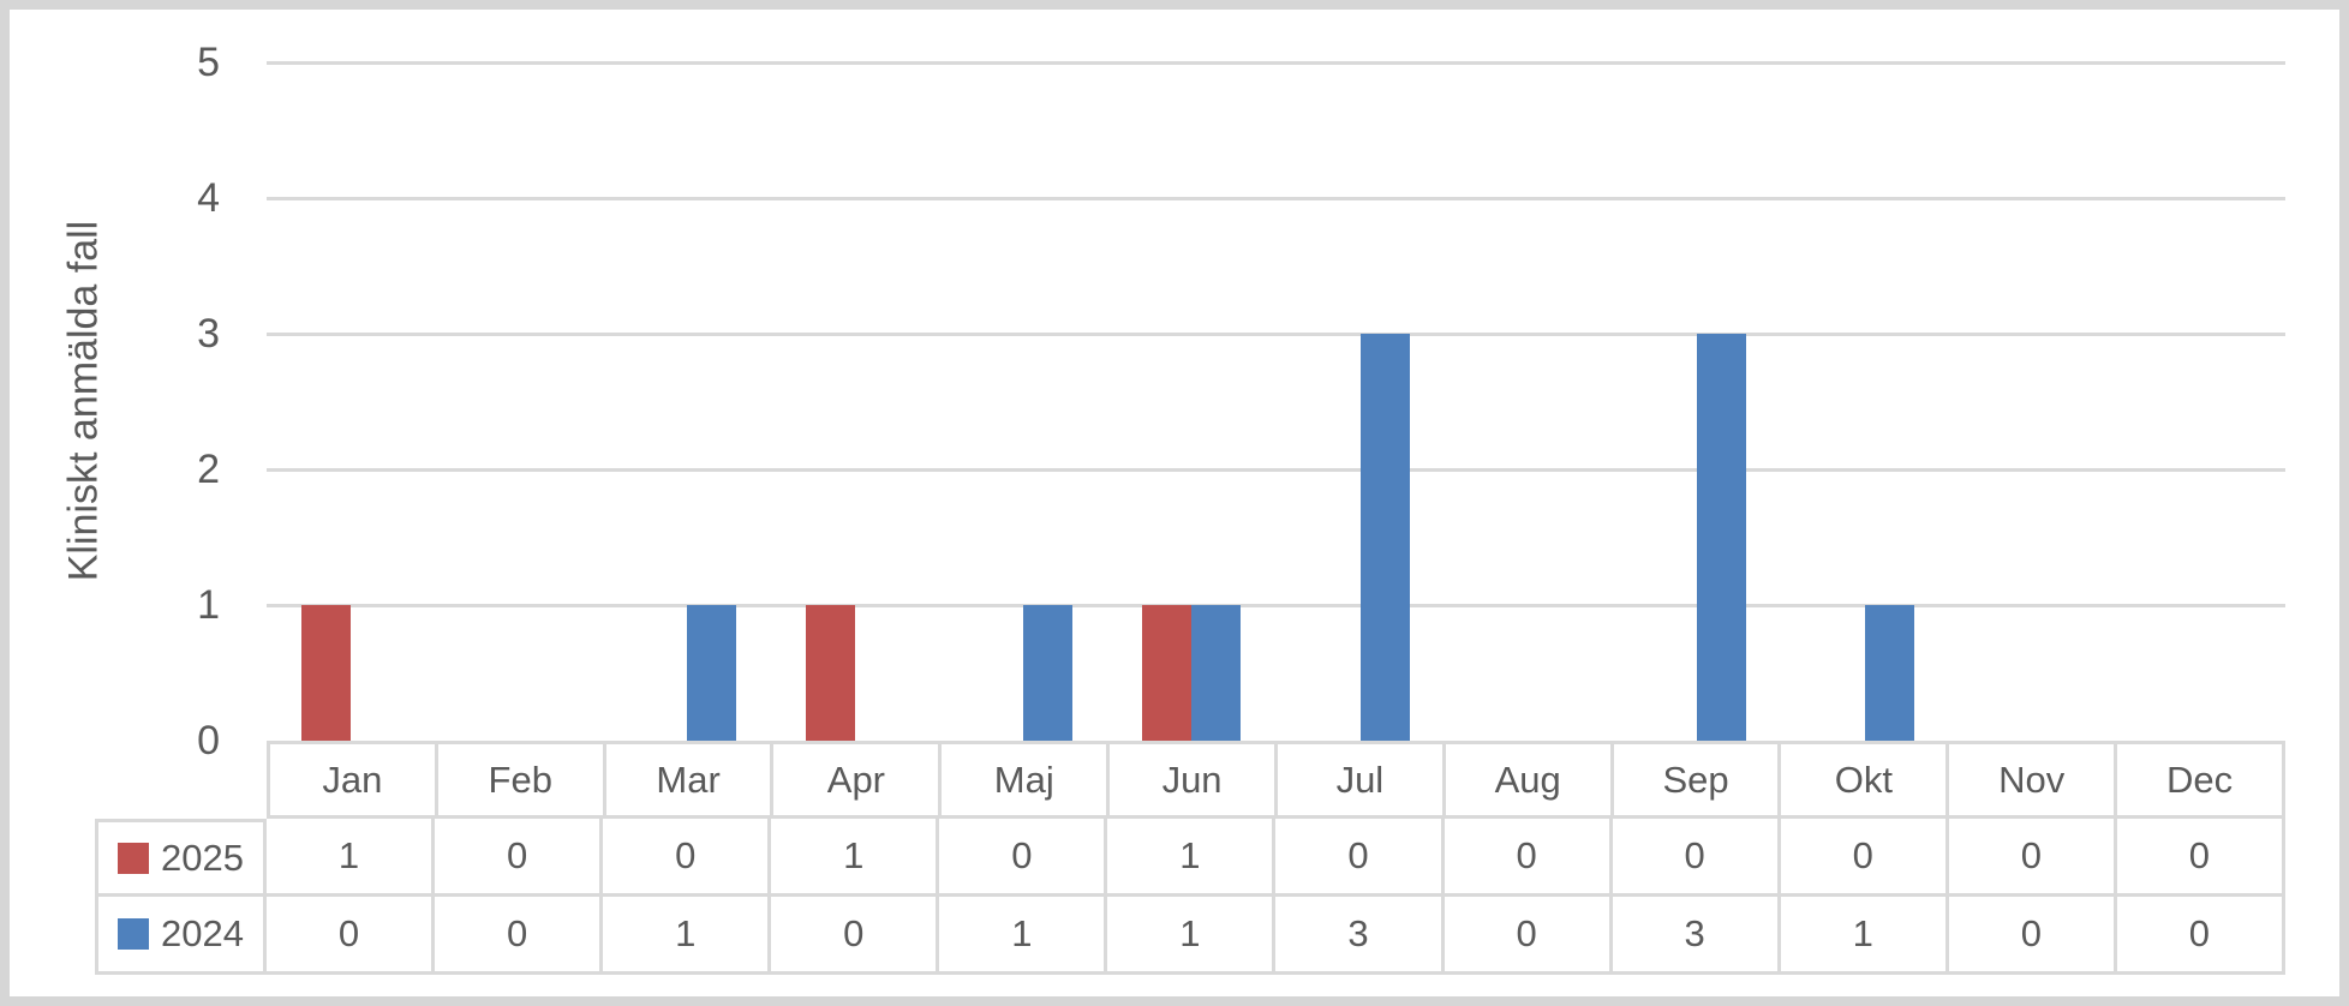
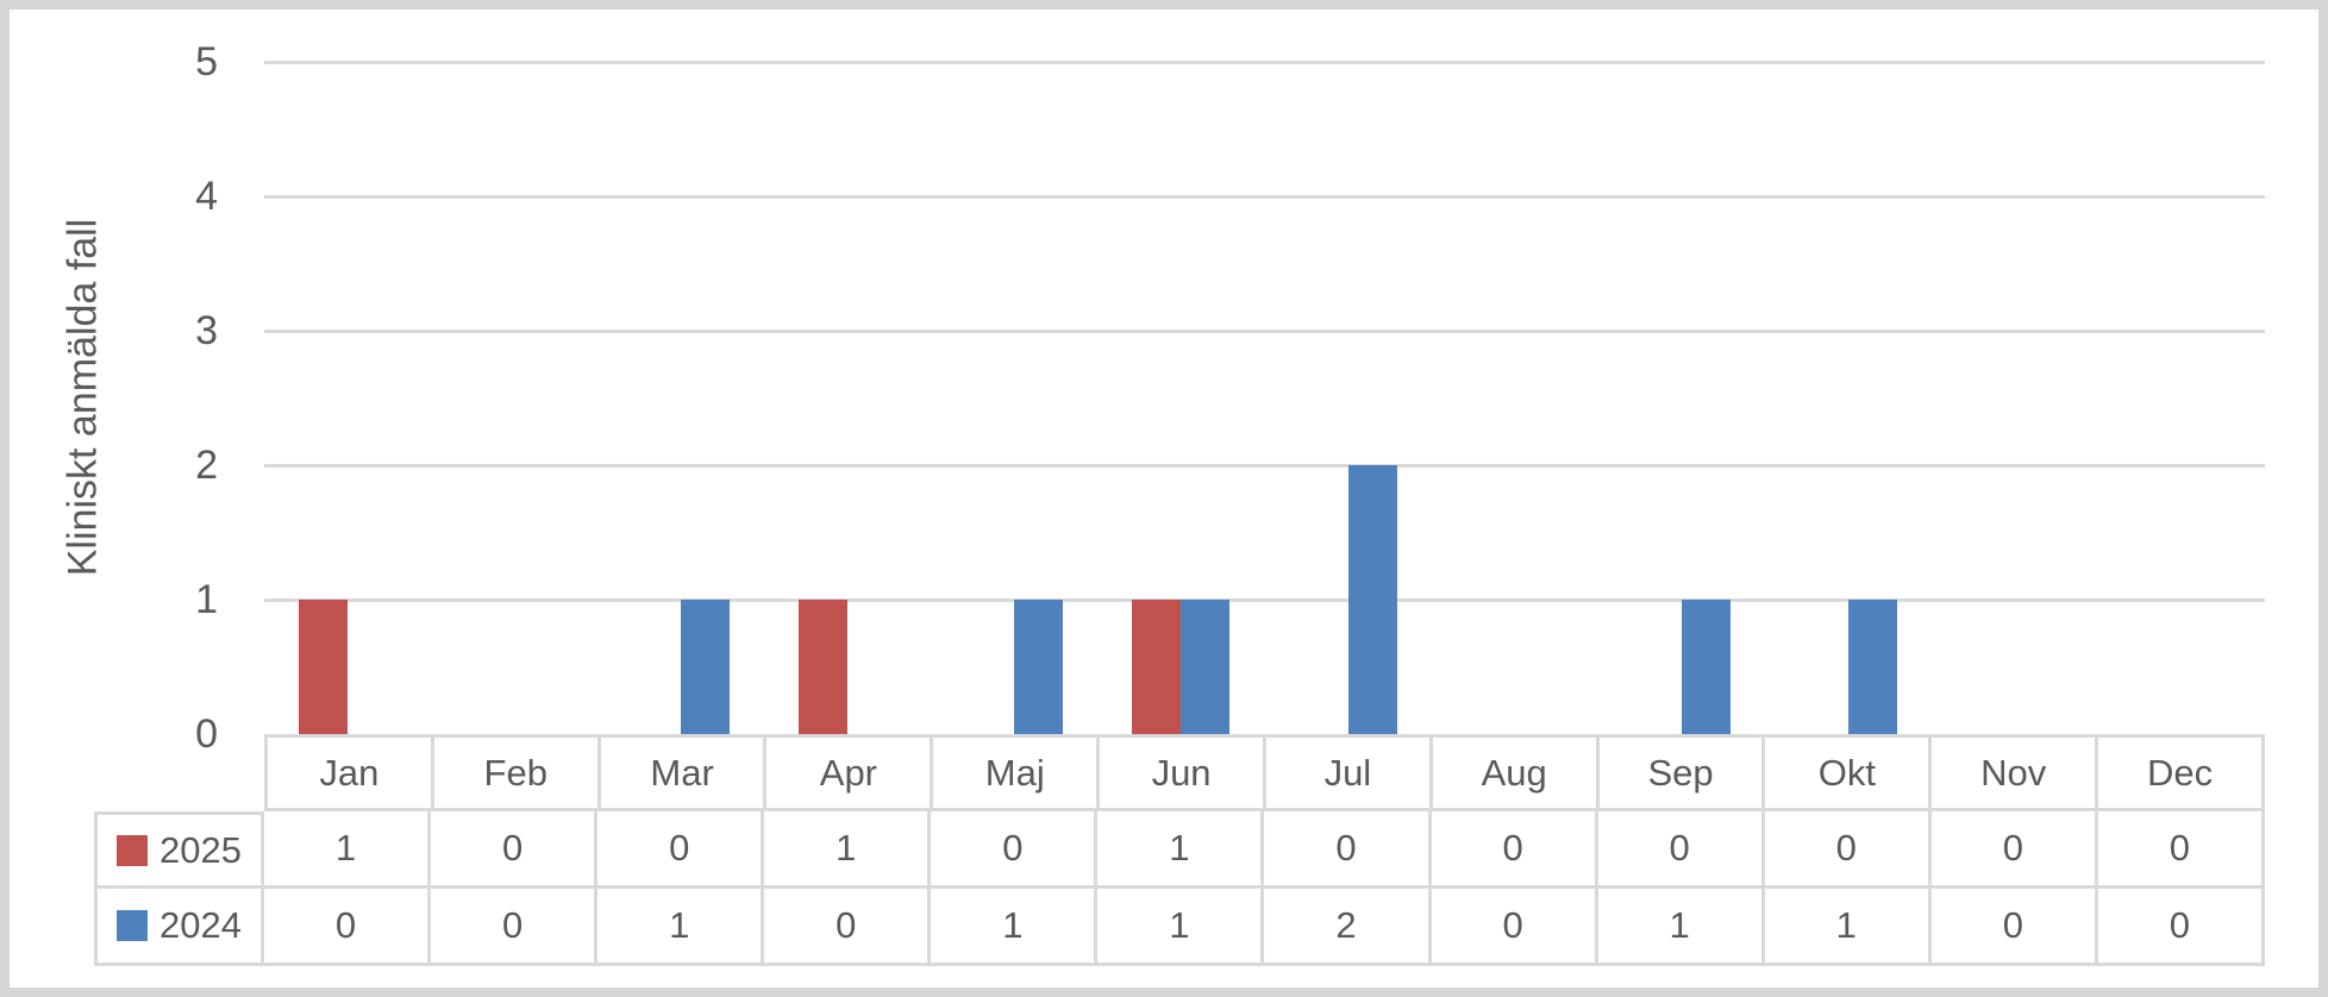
2024/Jul: 3 -> 2
2024/Sep: 3 -> 1
